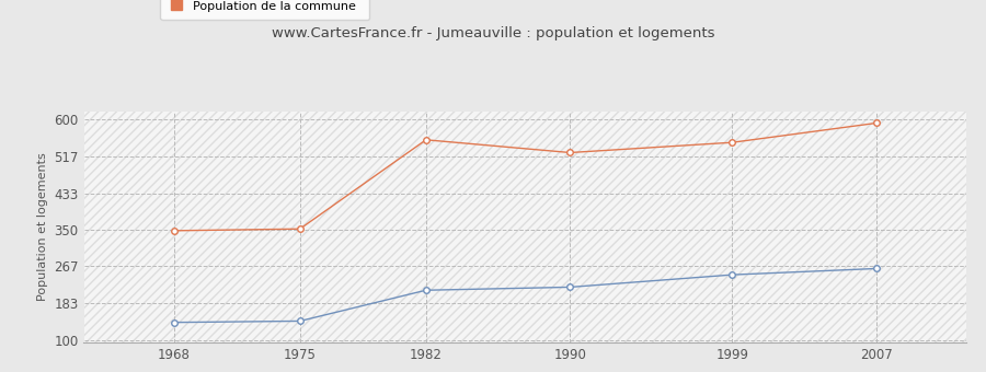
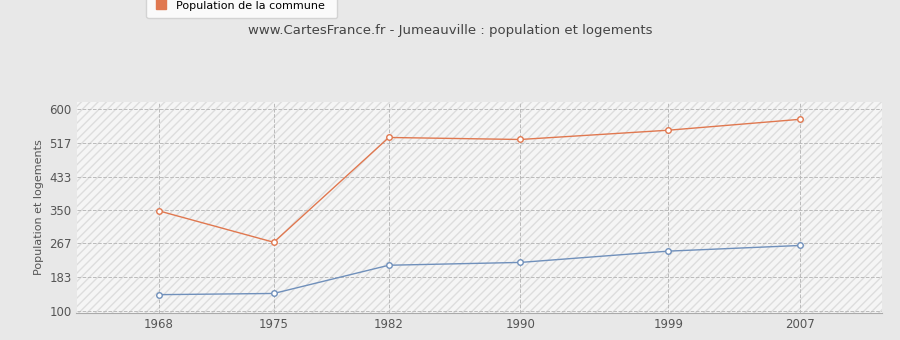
Population de la commune/1975: 352 -> 270
Population de la commune/1982: 554 -> 530
Population de la commune/2007: 592 -> 575
